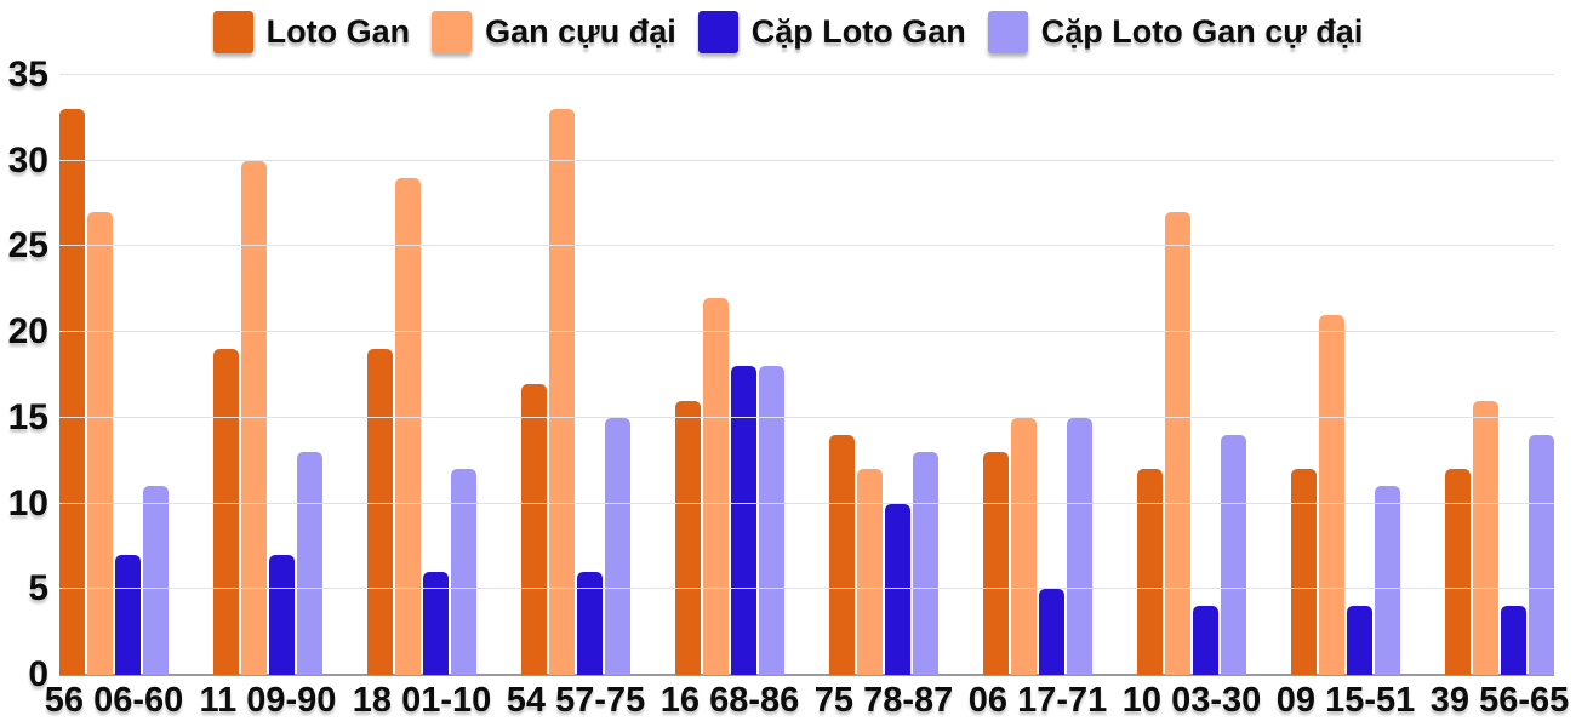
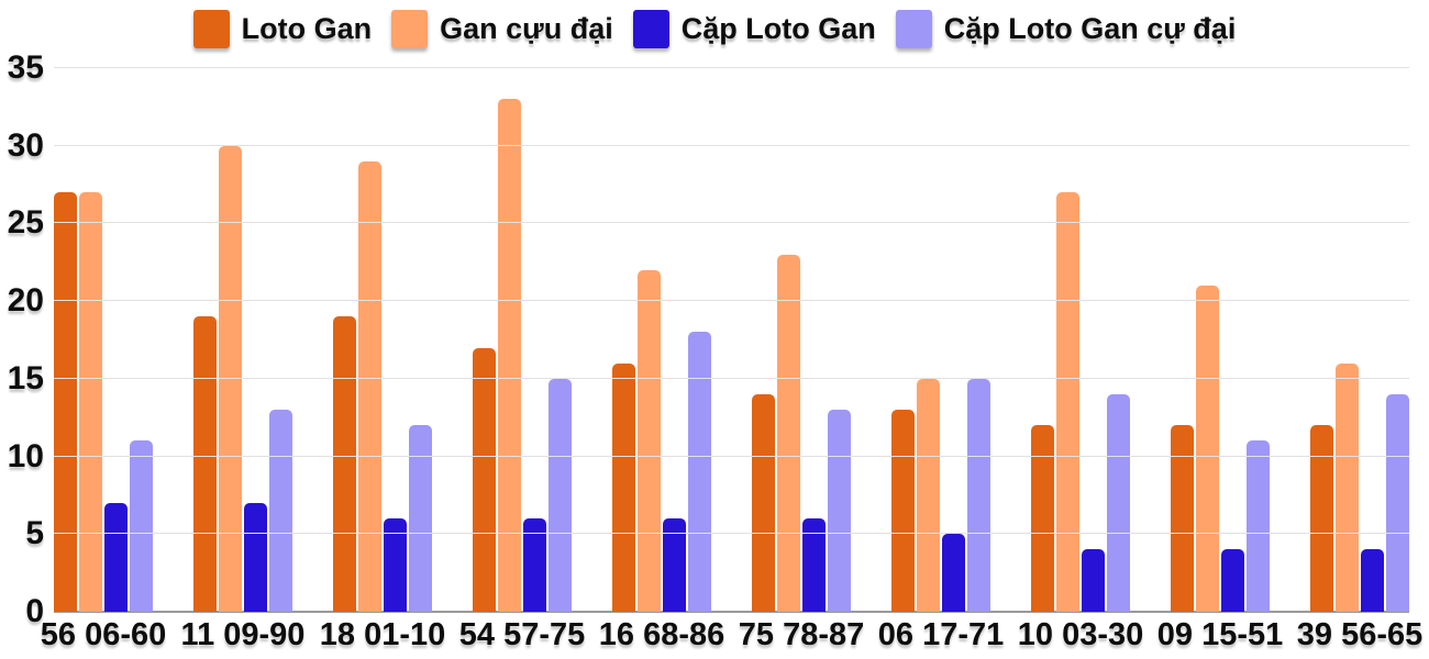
Loto Gan/56 06-60: 33 -> 27
Cặp Loto Gan/16 68-86: 18 -> 6
Gan cựu đại/75 78-87: 12 -> 23
Cặp Loto Gan/75 78-87: 10 -> 6
